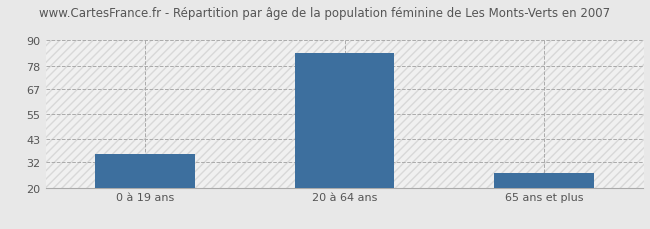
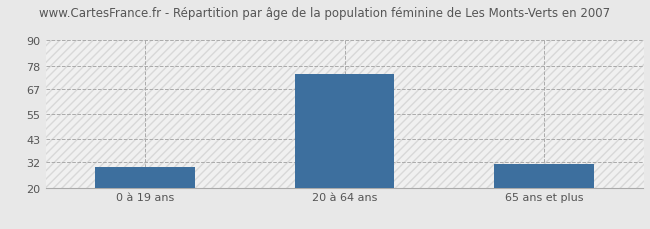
0 à 19 ans: 36 -> 30
20 à 64 ans: 84 -> 74
65 ans et plus: 27 -> 31
